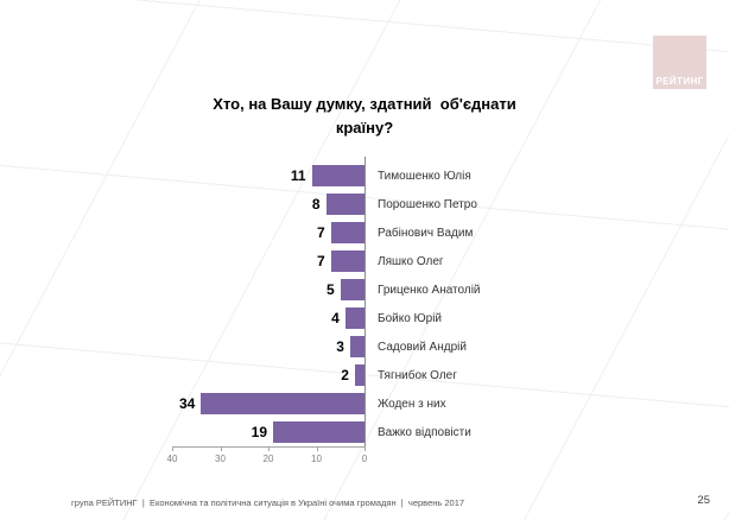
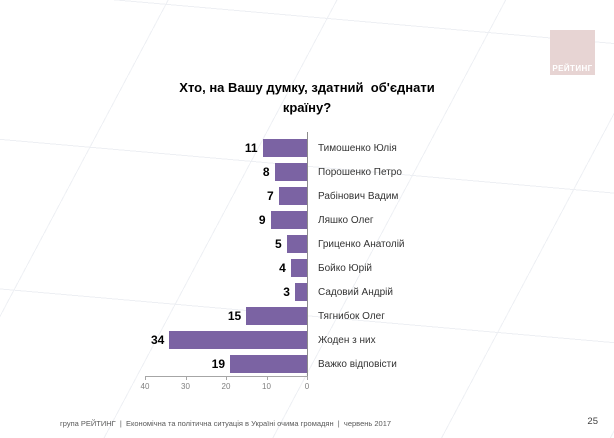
Ляшко Олег: 7 -> 9
Тягнибок Олег: 2 -> 15
